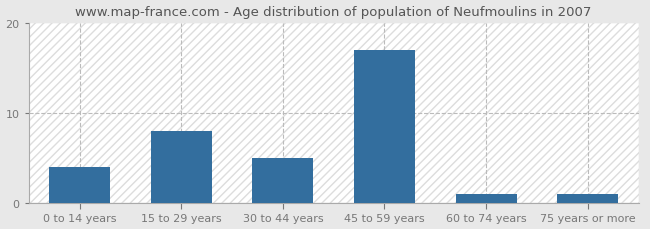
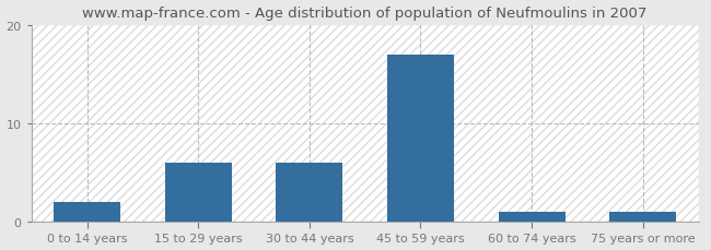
0 to 14 years: 4 -> 2
15 to 29 years: 8 -> 6
30 to 44 years: 5 -> 6
